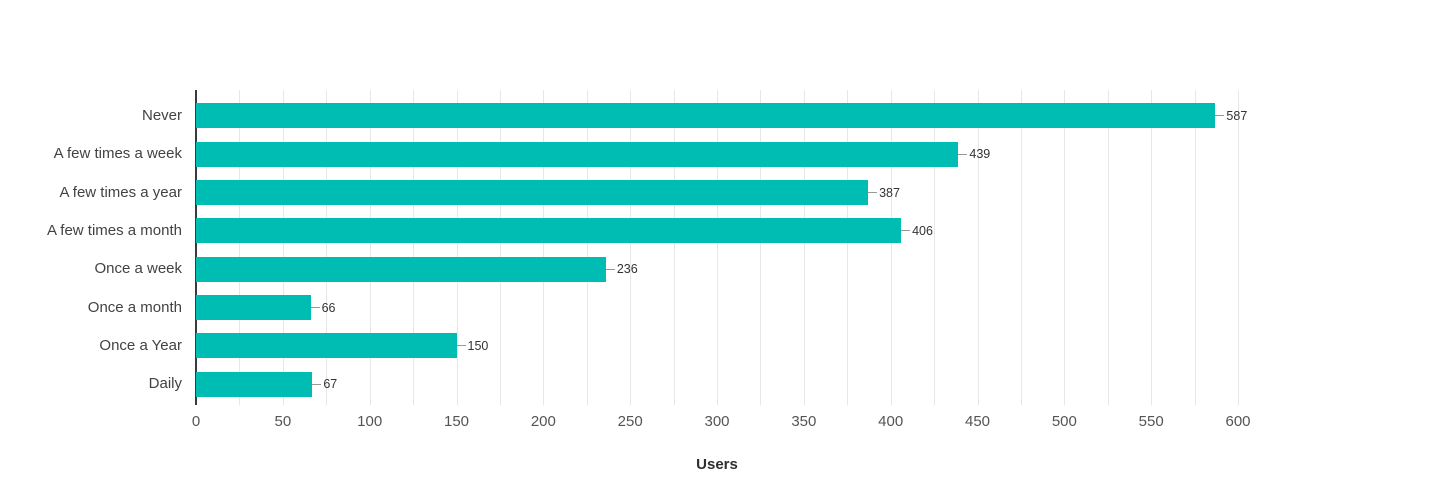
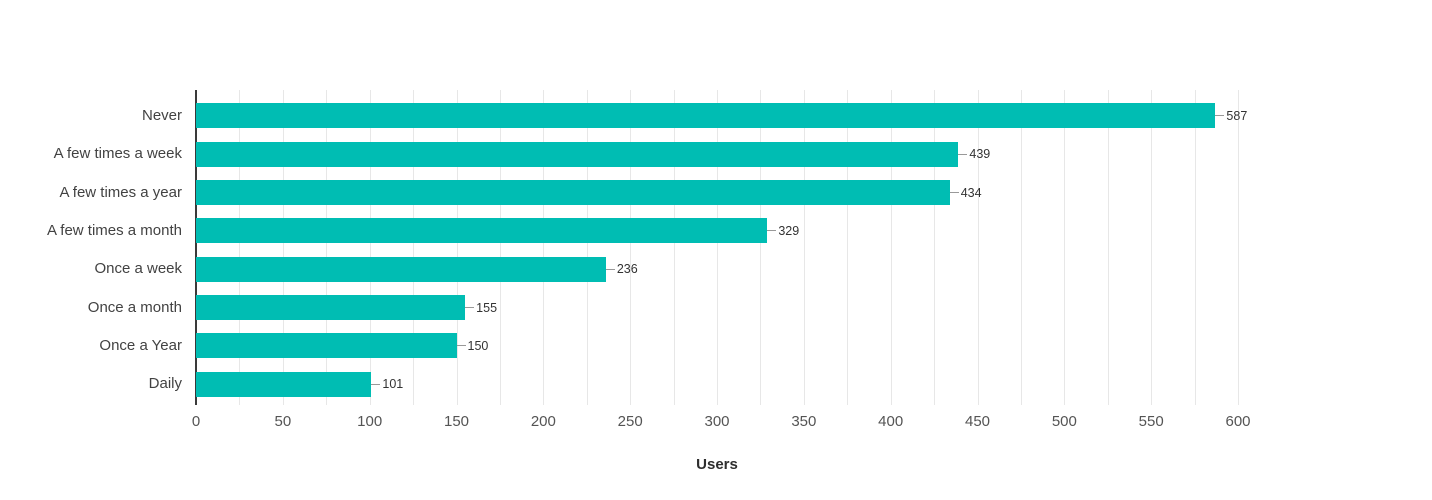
A few times a year: 387 -> 434
A few times a month: 406 -> 329
Once a month: 66 -> 155
Daily: 67 -> 101
